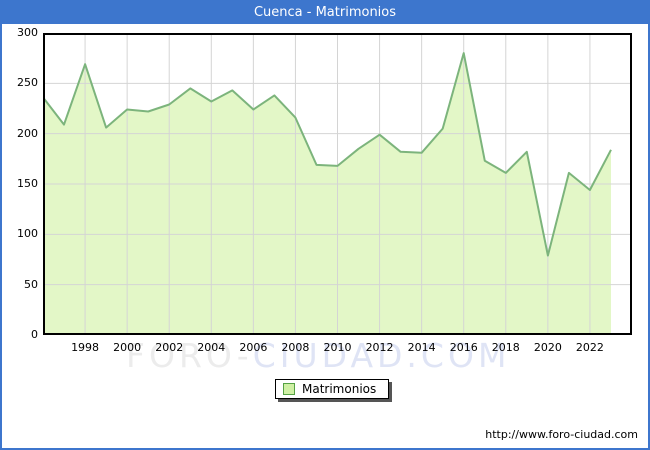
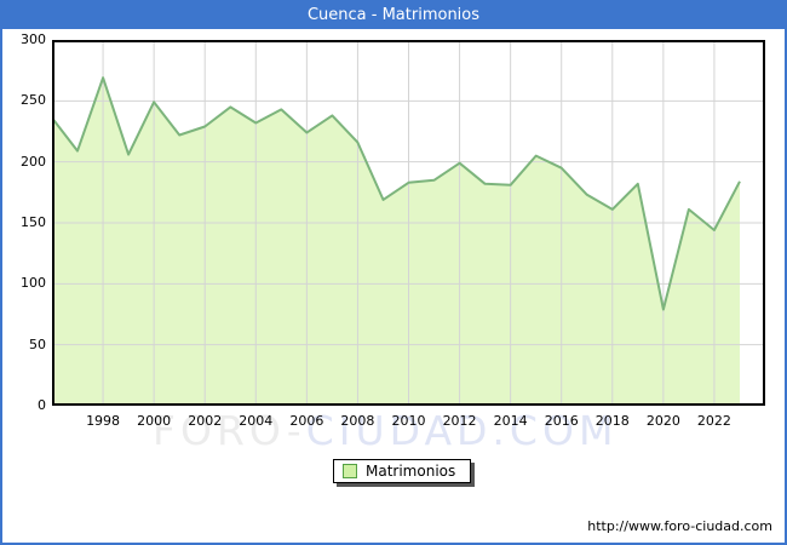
2000: 224 -> 249
2010: 168 -> 183
2016: 280 -> 195
